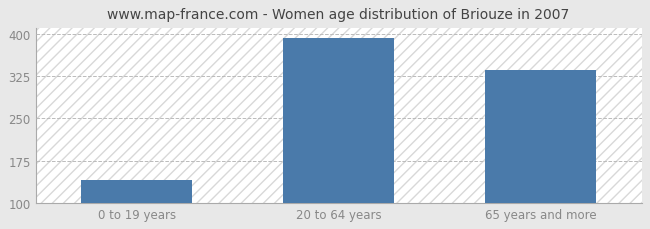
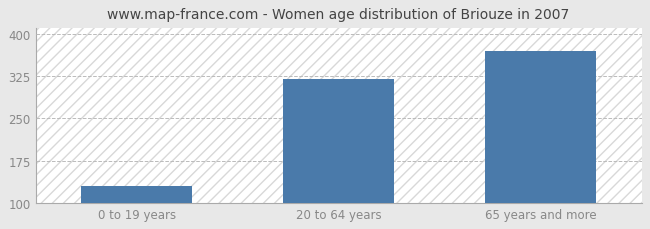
0 to 19 years: 140 -> 130
20 to 64 years: 393 -> 320
65 years and more: 335 -> 370
